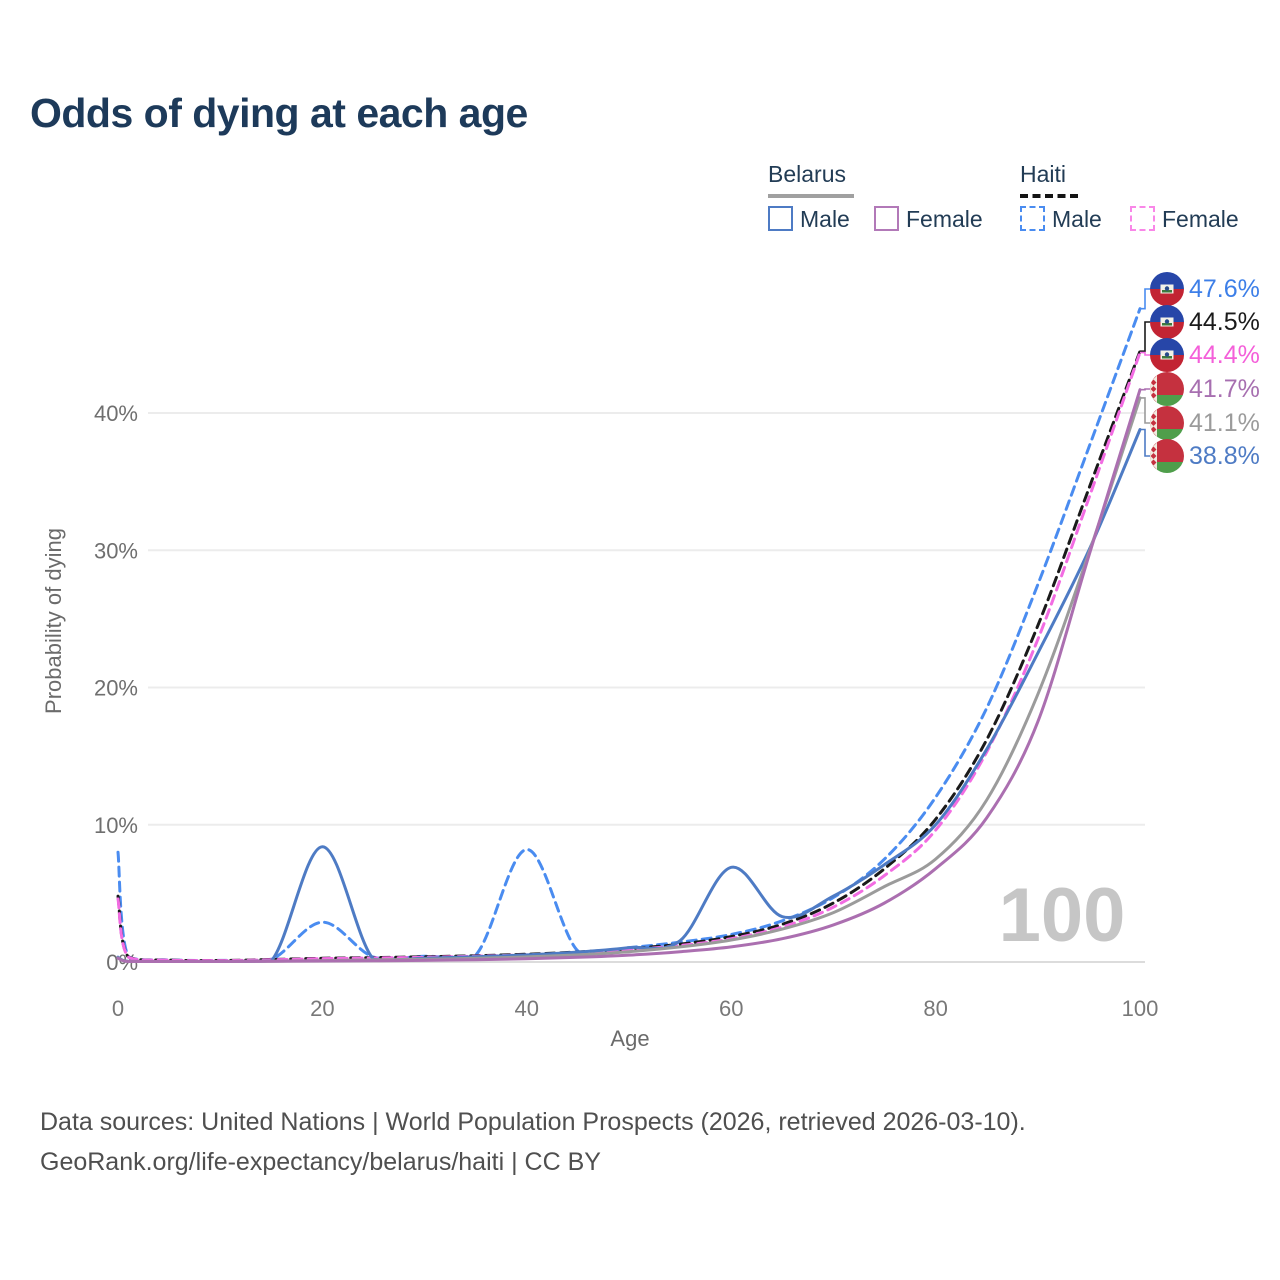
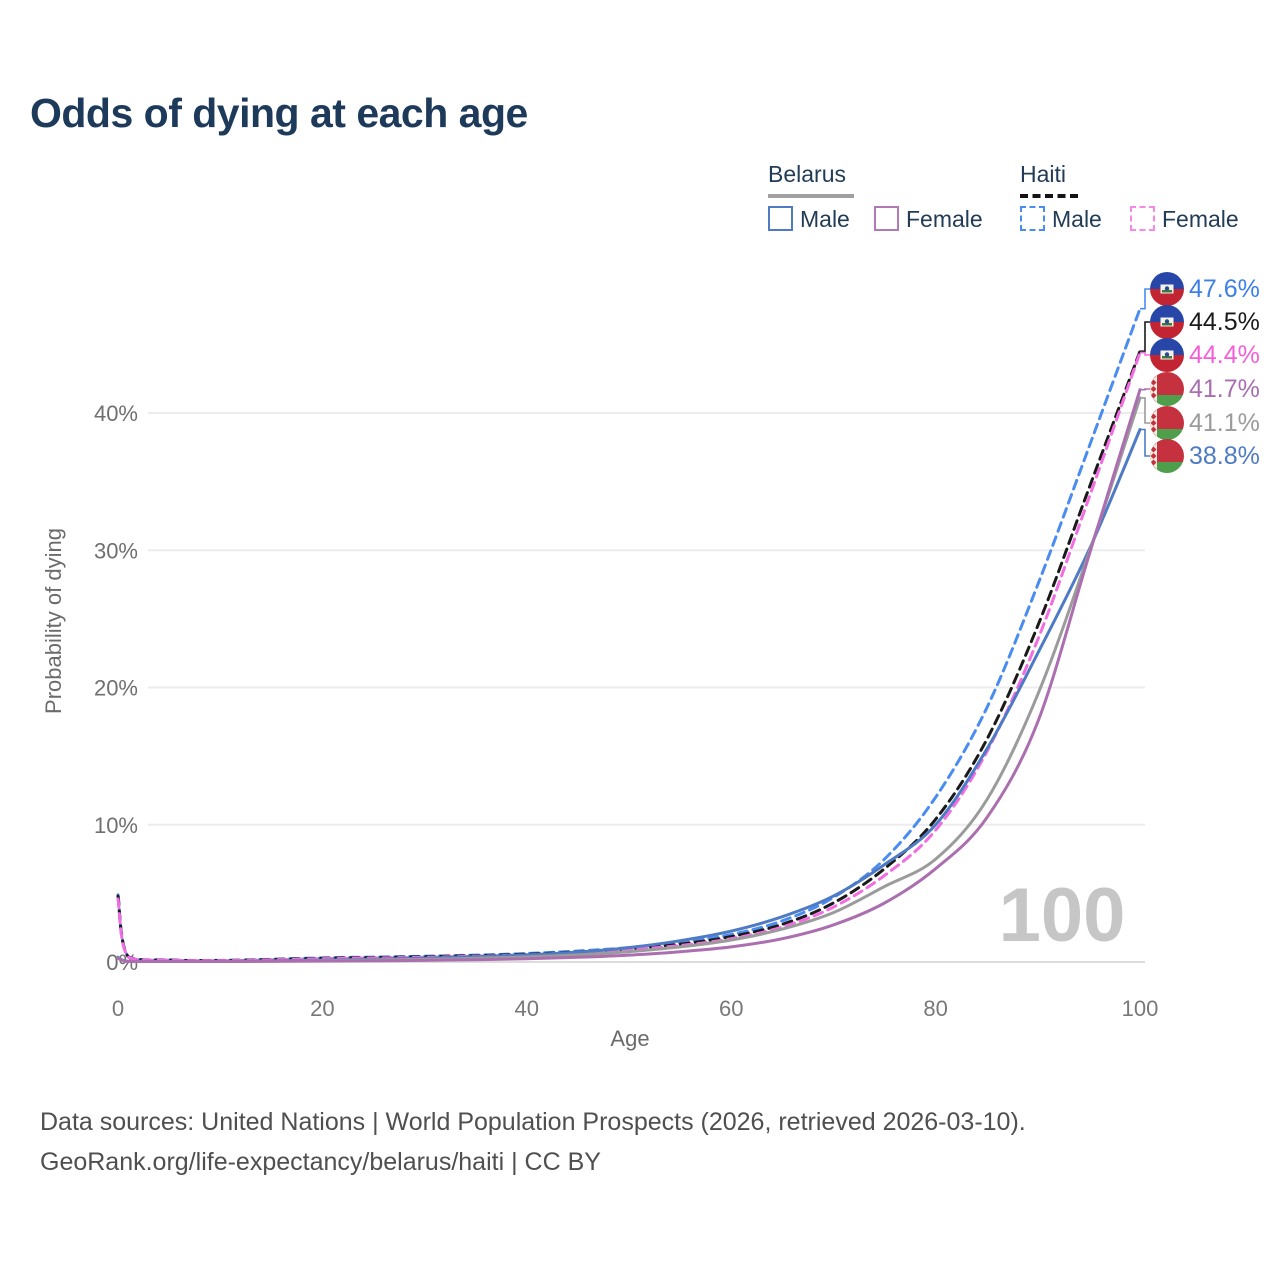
Haiti Male/0: 8.0% -> 4.9%
Haiti Male/20: 2.9% -> 0.3%
Belarus Male/20: 8.4% -> 0.1%
Haiti Male/40: 8.2% -> 0.6%
Belarus Male/60: 6.9% -> 2.2%
